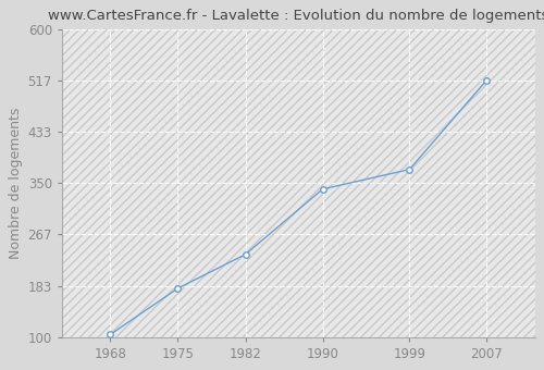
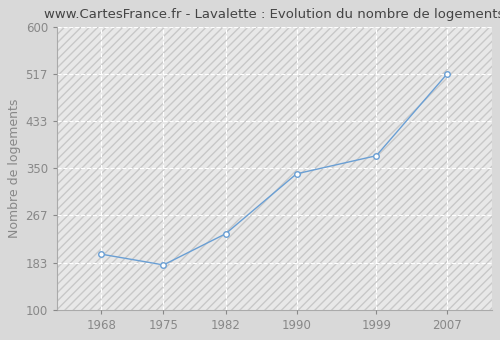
1968: 104 -> 198
